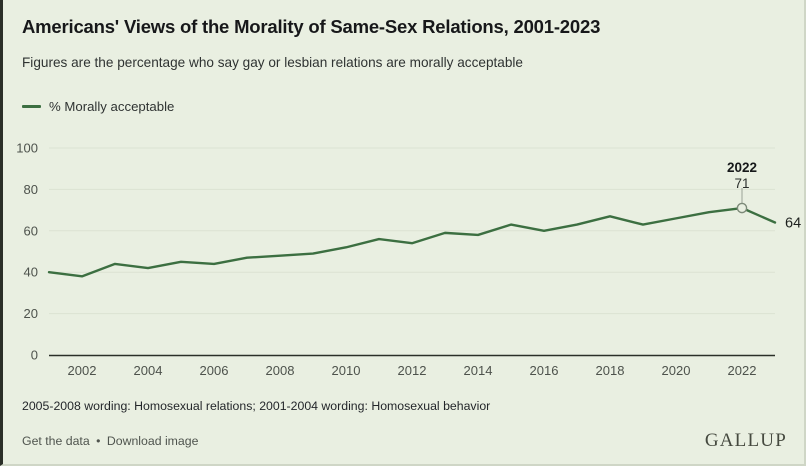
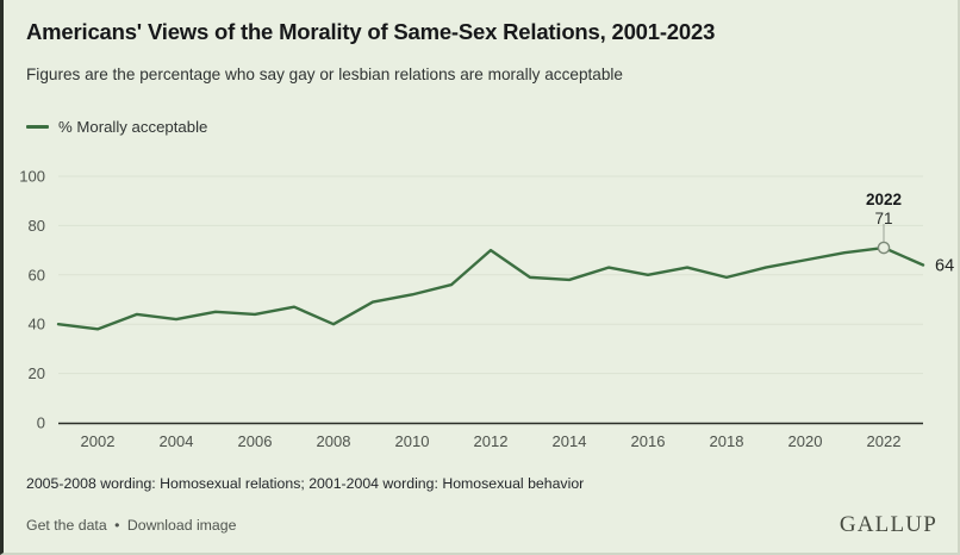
2008: 48 -> 40
2012: 54 -> 70
2018: 67 -> 59
